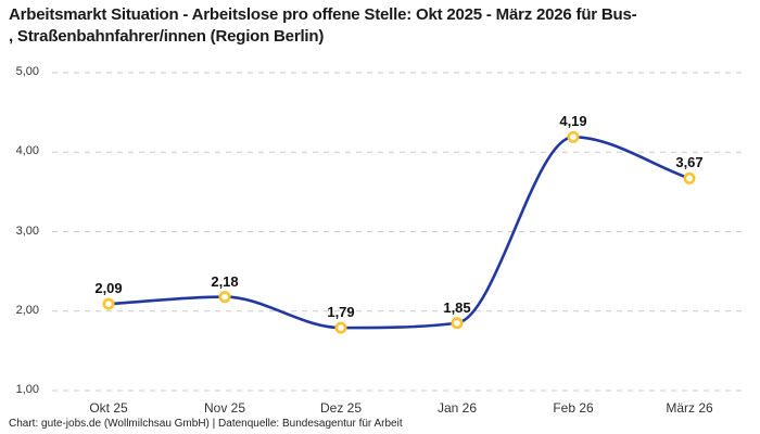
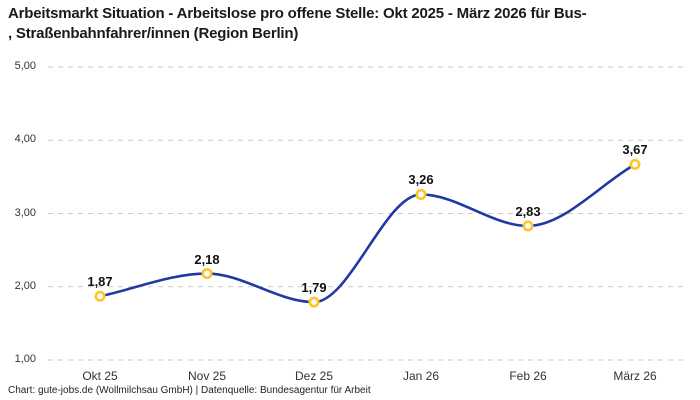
Okt 25: 2,09 -> 1,87
Jan 26: 1,85 -> 3,26
Feb 26: 4,19 -> 2,83
